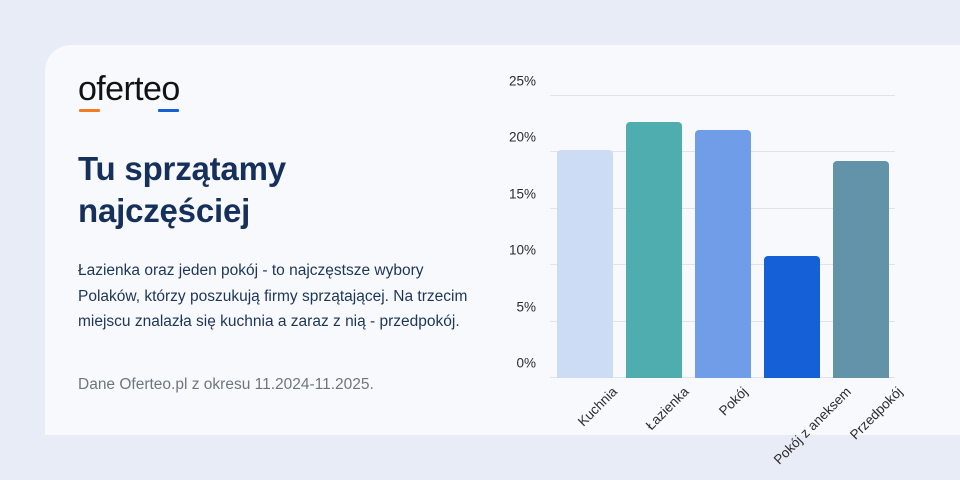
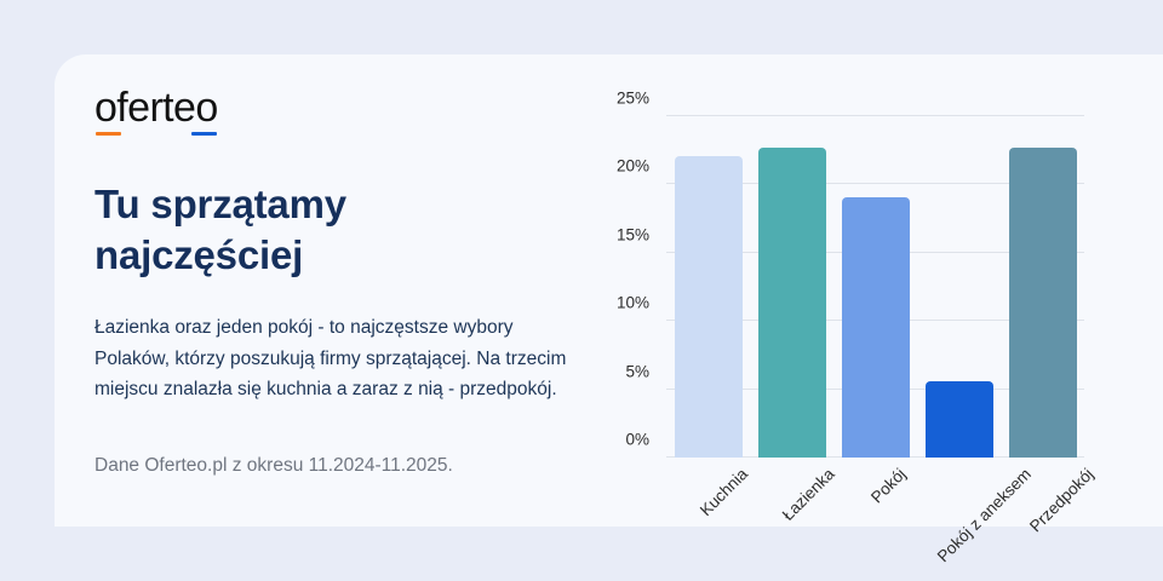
Kuchnia: 20.2% -> 22.1%
Pokój: 22.0% -> 19.1%
Pokój z aneksem: 10.8% -> 5.6%
Przedpokój: 19.2% -> 22.7%
